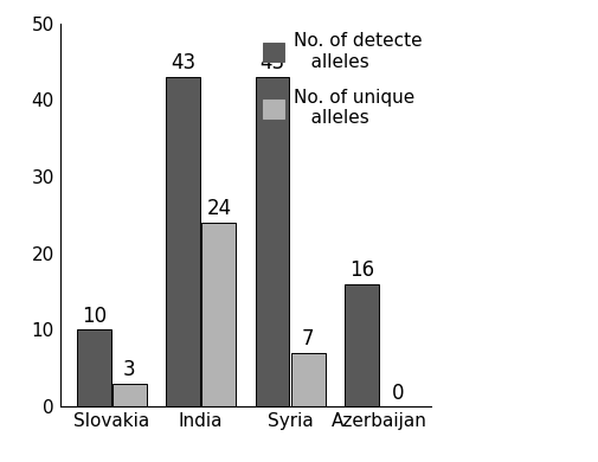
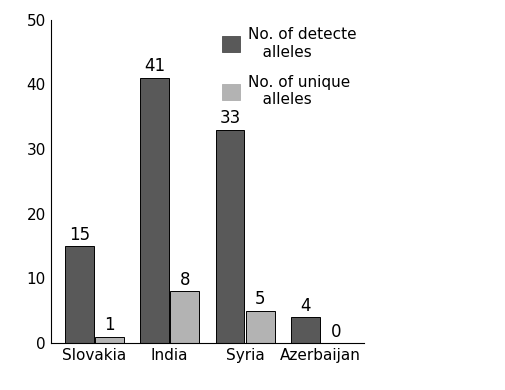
No. of detecte alleles/Slovakia: 10 -> 15
No. of unique alleles/Slovakia: 3 -> 1
No. of detecte alleles/India: 43 -> 41
No. of unique alleles/India: 24 -> 8
No. of detecte alleles/Syria: 43 -> 33
No. of unique alleles/Syria: 7 -> 5
No. of detecte alleles/Azerbaijan: 16 -> 4
